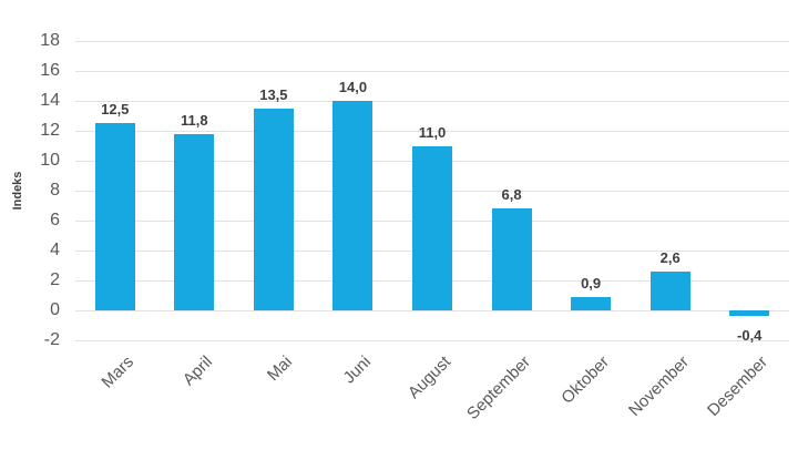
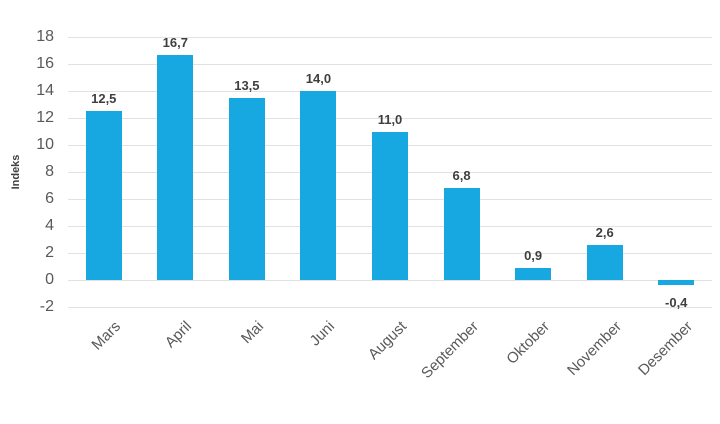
April: 11,8 -> 16,7
